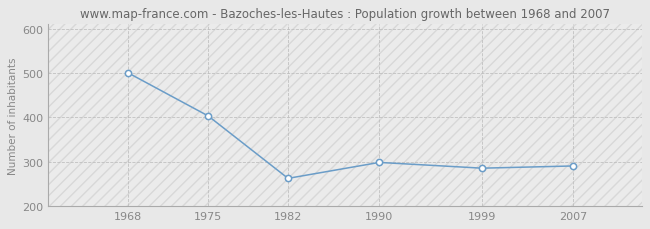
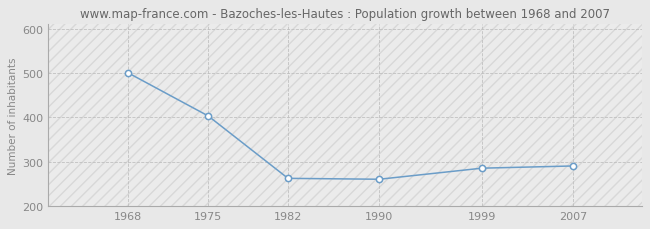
1990: 298 -> 260
